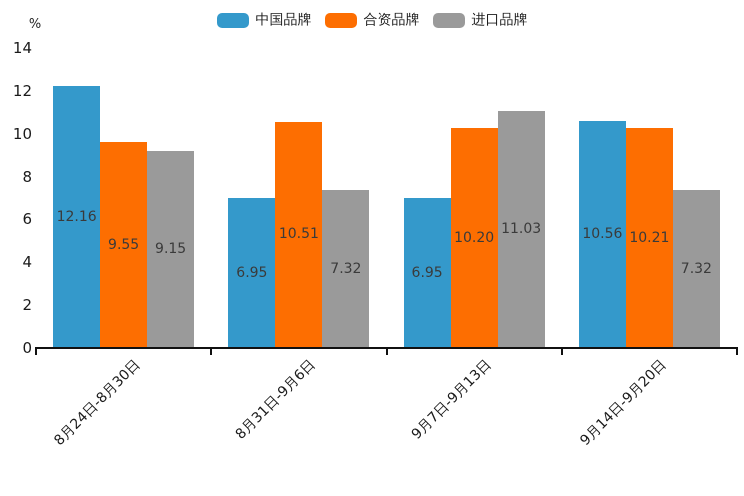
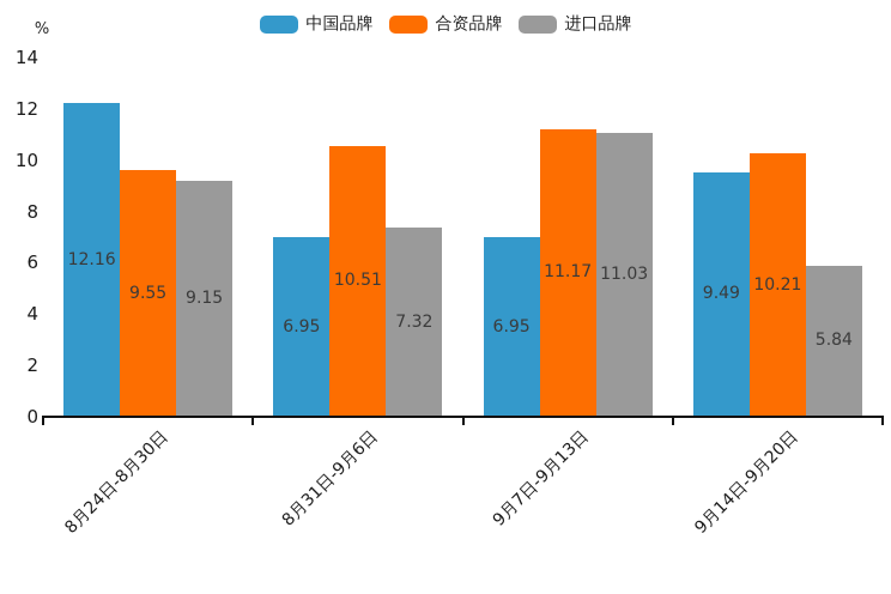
合资品牌/9月7日-9月13日: 10.20 -> 11.17
中国品牌/9月14日-9月20日: 10.56 -> 9.49
进口品牌/9月14日-9月20日: 7.32 -> 5.84
